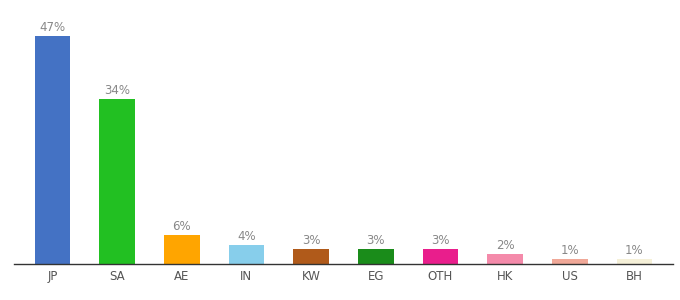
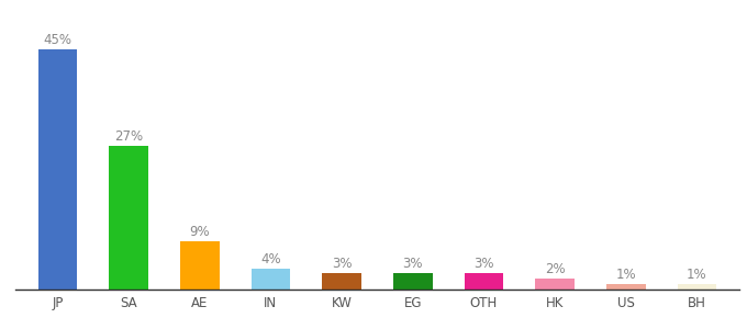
JP: 47% -> 45%
SA: 34% -> 27%
AE: 6% -> 9%
